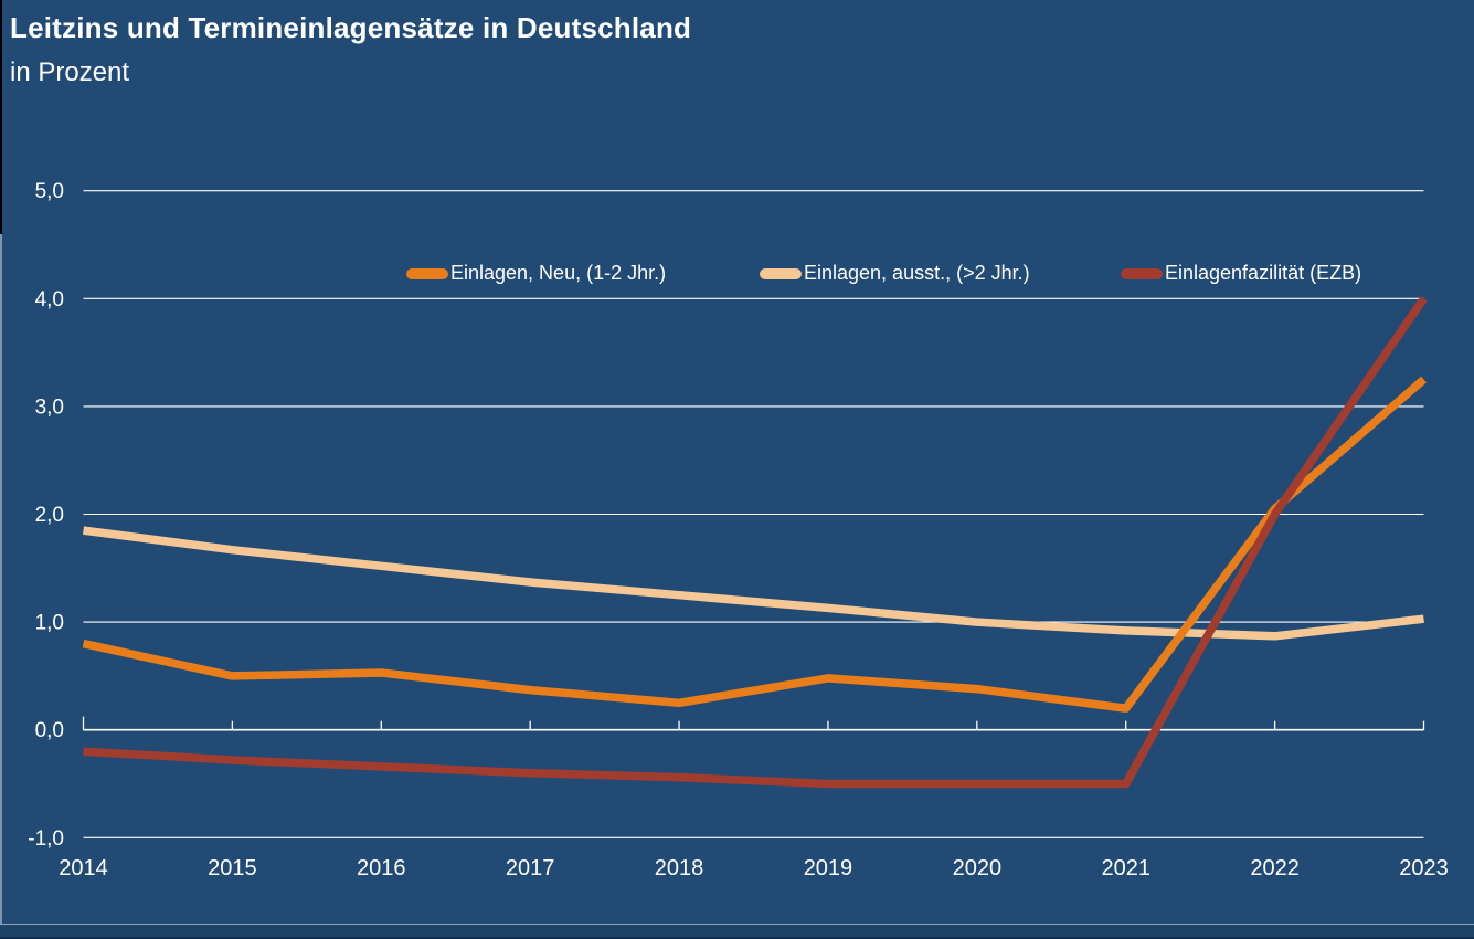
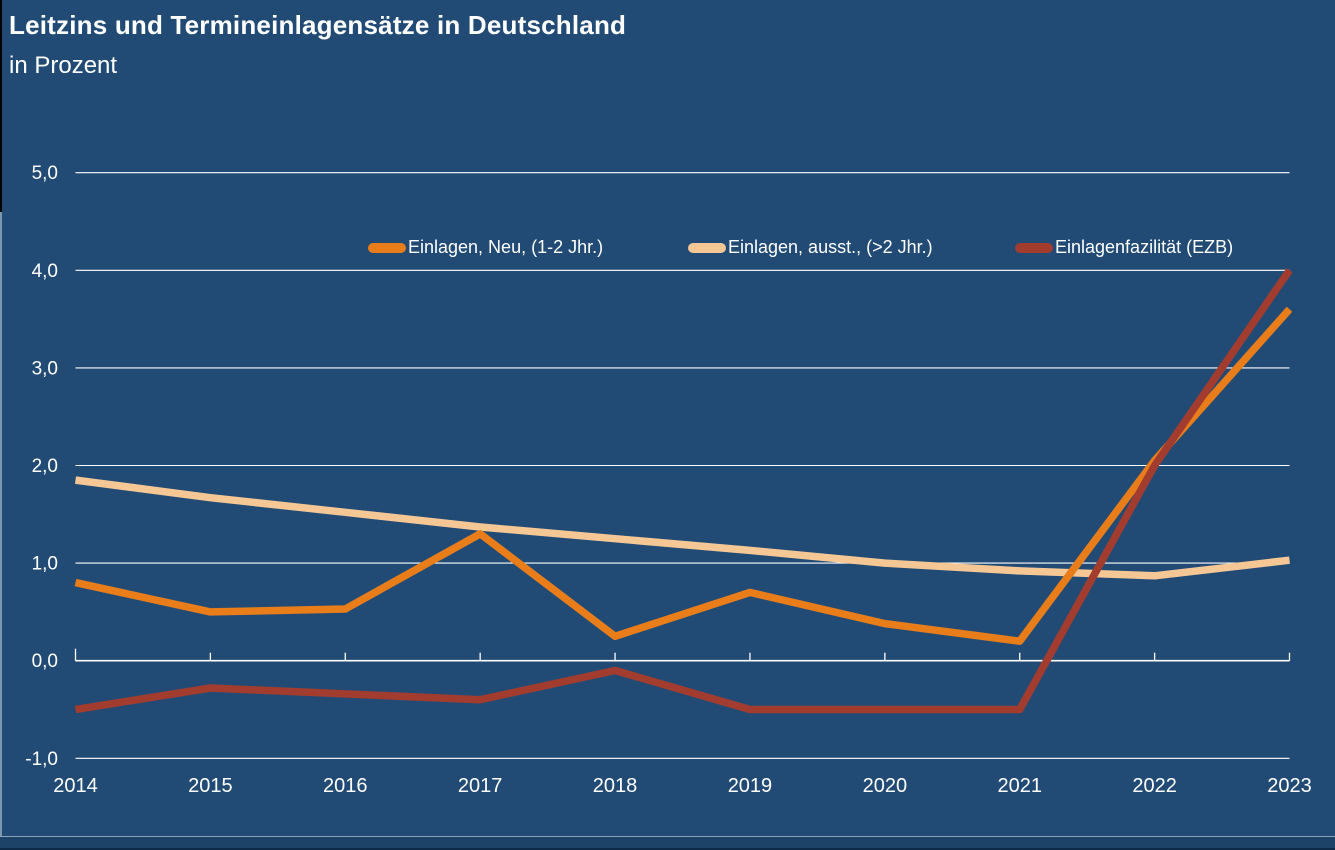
Einlagenfazilität (EZB)/2014: -0,2 -> -0,5
Einlagen, Neu, (1-2 Jhr.)/2017: 0,4 -> 1,3
Einlagenfazilität (EZB)/2018: -0,4 -> -0,1
Einlagen, Neu, (1-2 Jhr.)/2019: 0,5 -> 0,7
Einlagen, Neu, (1-2 Jhr.)/2023: 3,2 -> 3,6
